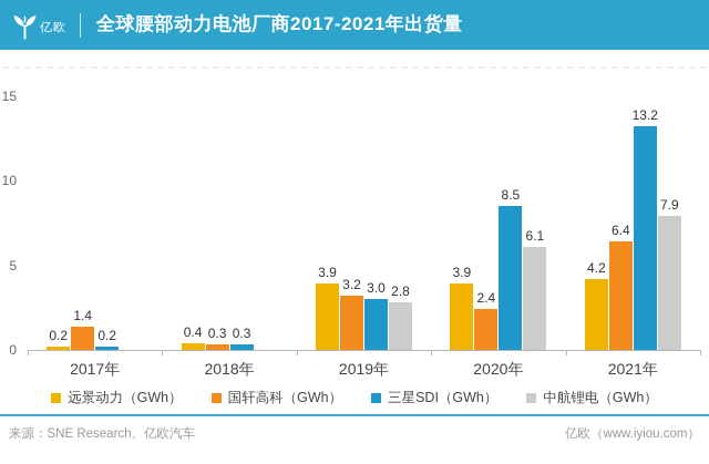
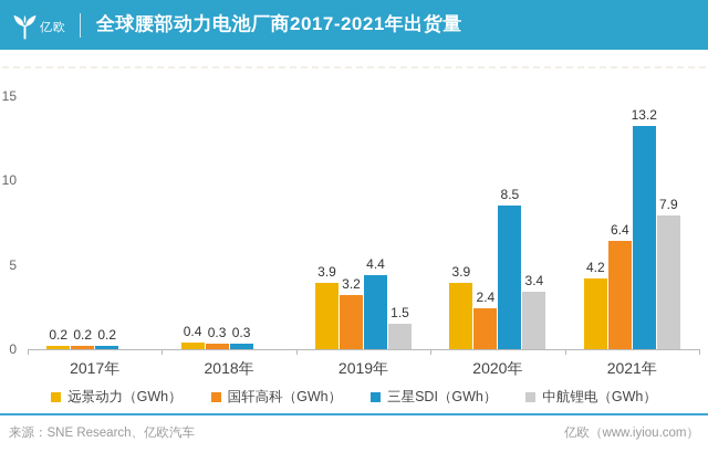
国轩高科（GWh）/2017年: 1.4 -> 0.2
三星SDI（GWh）/2019年: 3.0 -> 4.4
中航锂电（GWh）/2019年: 2.8 -> 1.5
中航锂电（GWh）/2020年: 6.1 -> 3.4
